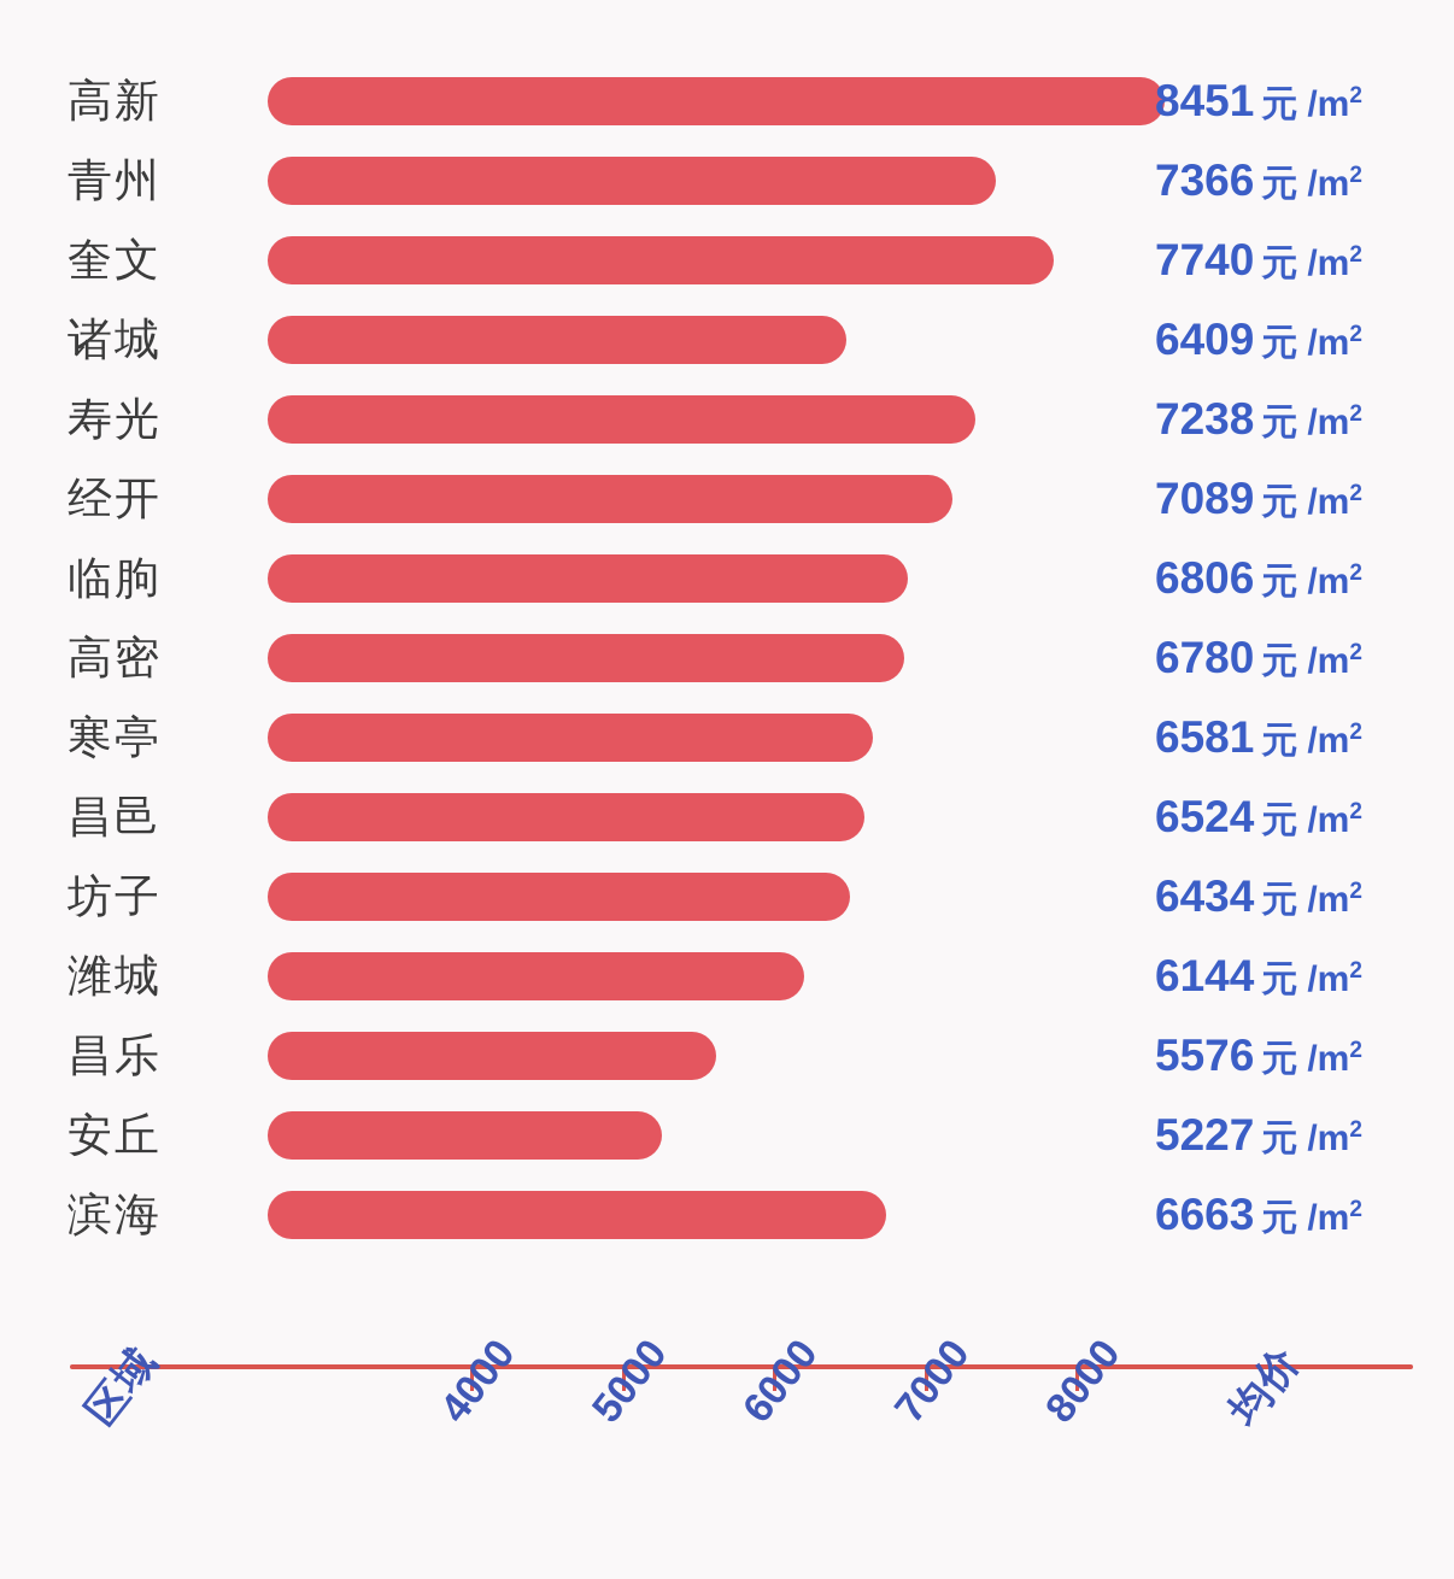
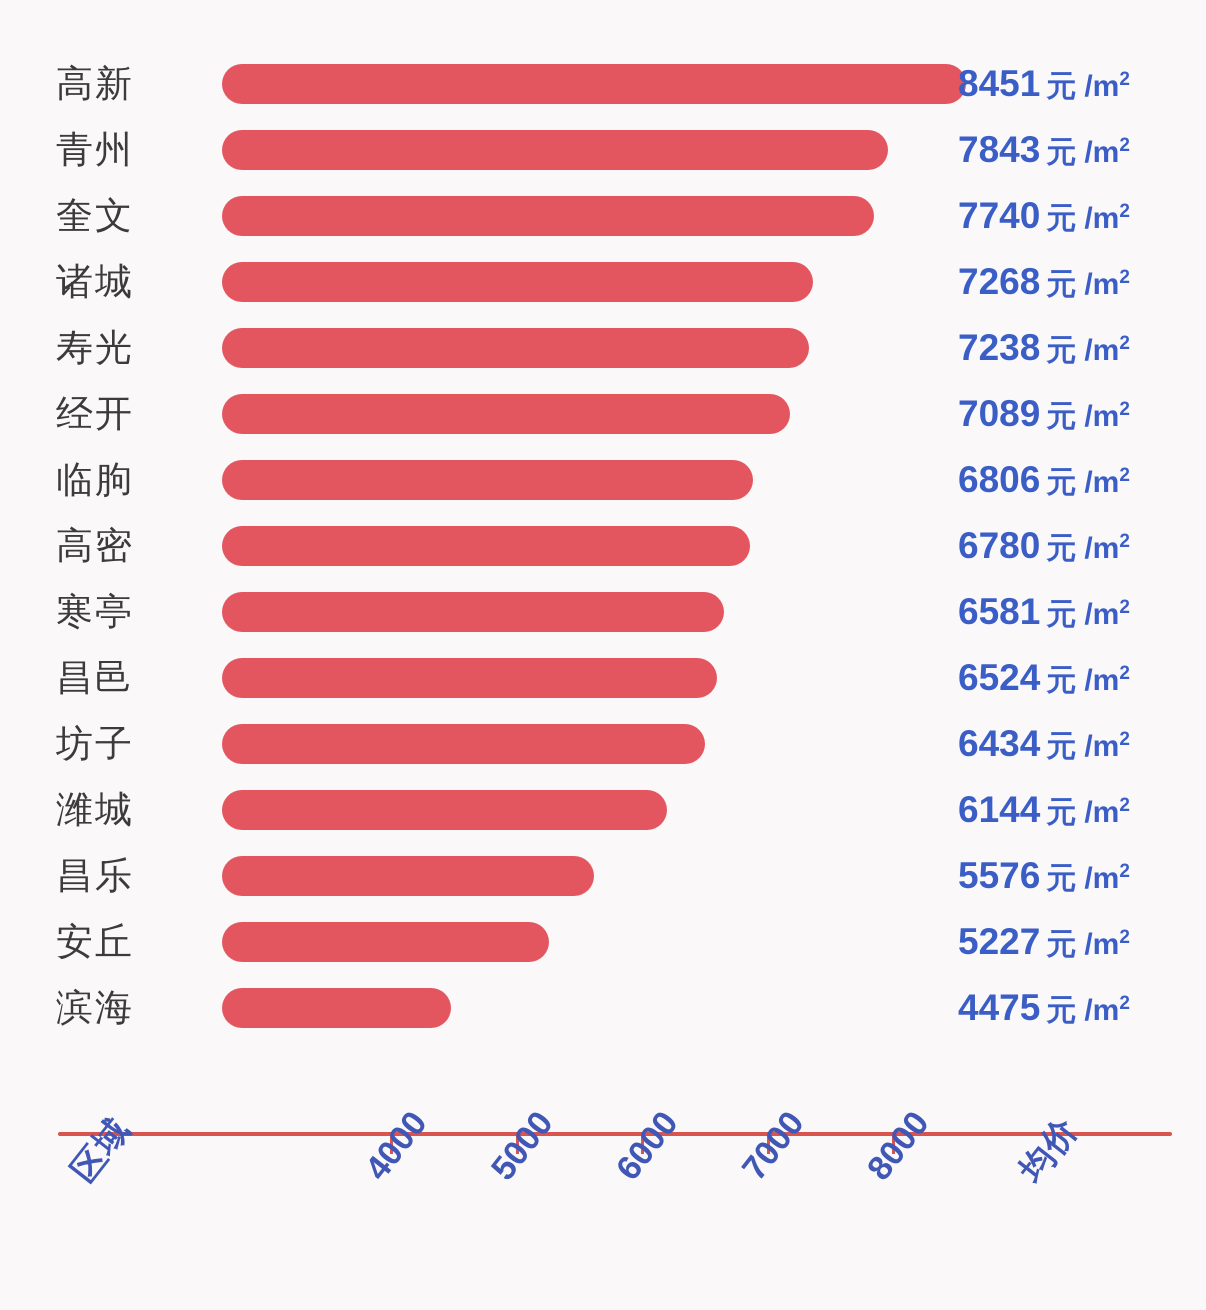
青州: 7366 -> 7843
诸城: 6409 -> 7268
滨海: 6663 -> 4475
